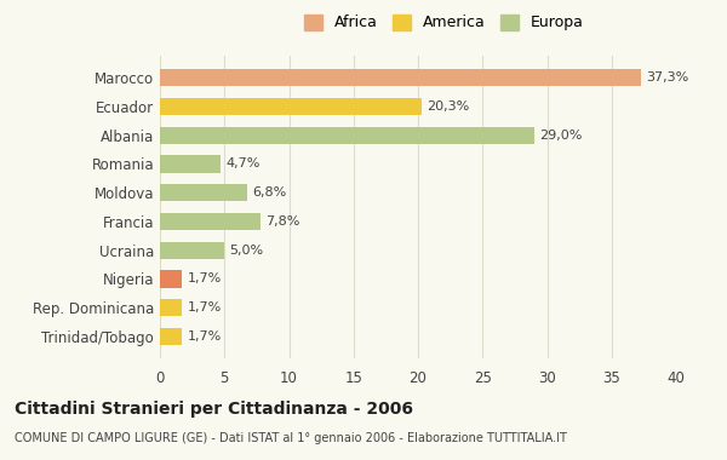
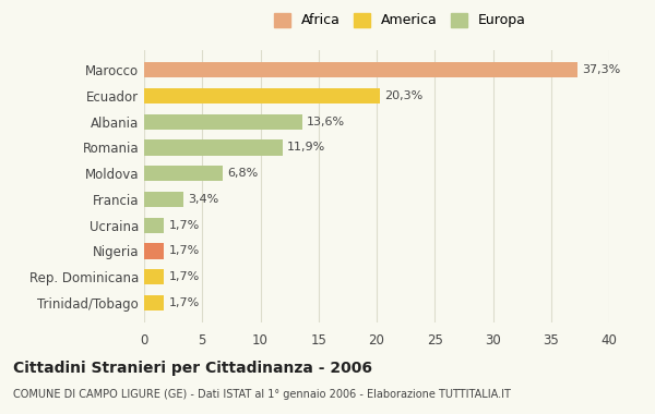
Albania: 29,0% -> 13,6%
Romania: 4,7% -> 11,9%
Francia: 7,8% -> 3,4%
Ucraina: 5,0% -> 1,7%
